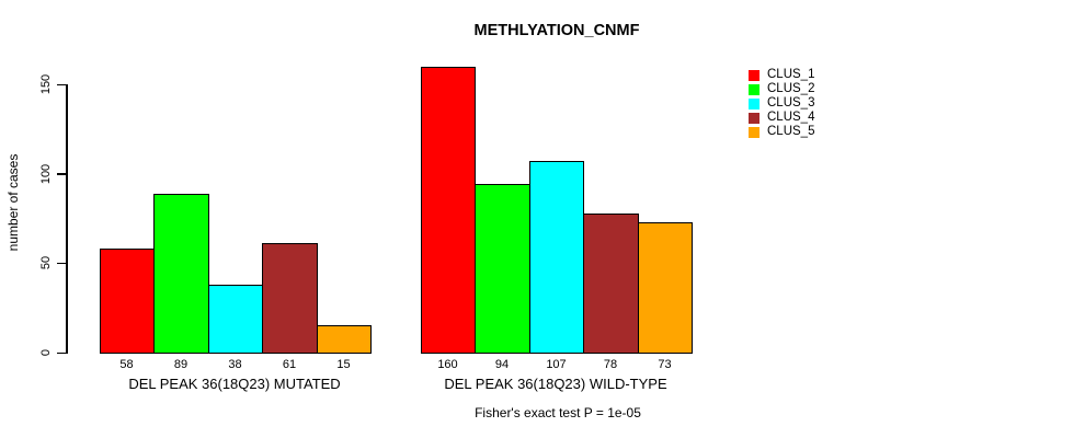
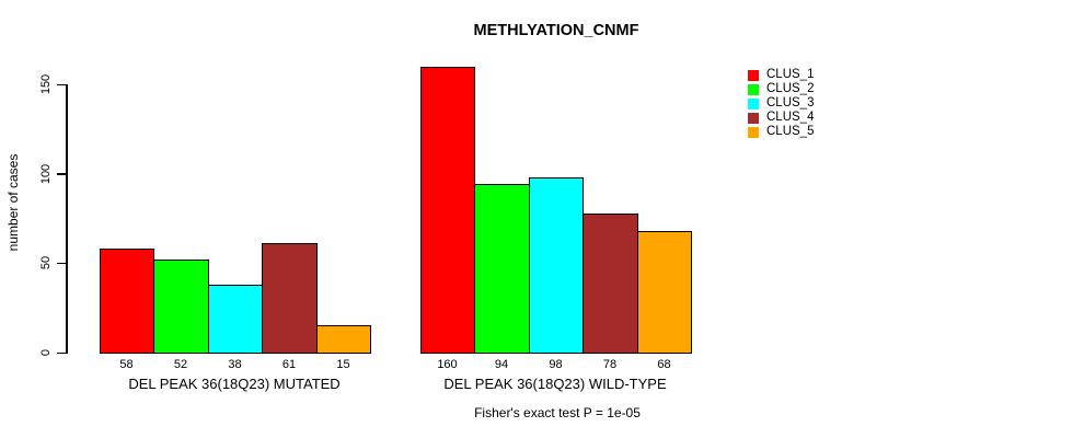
CLUS_2/DEL PEAK 36(18Q23) MUTATED: 89 -> 52
CLUS_3/DEL PEAK 36(18Q23) WILD-TYPE: 107 -> 98
CLUS_5/DEL PEAK 36(18Q23) WILD-TYPE: 73 -> 68
